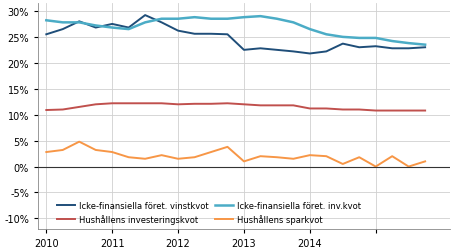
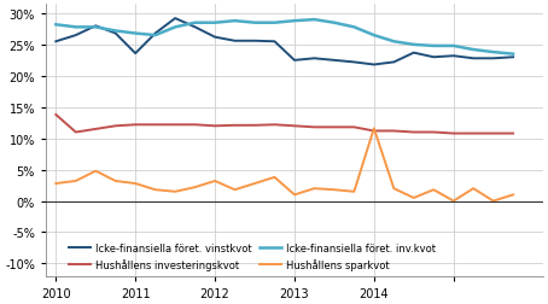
Hushållens investeringskvot/2010: 10.9% -> 13.8%
Icke-finansiella föret. vinstkvot/2011: 27.5% -> 23.6%
Hushållens sparkvot/2012: 1.5% -> 3.2%
Hushållens sparkvot/2014: 2.2% -> 11.6%
